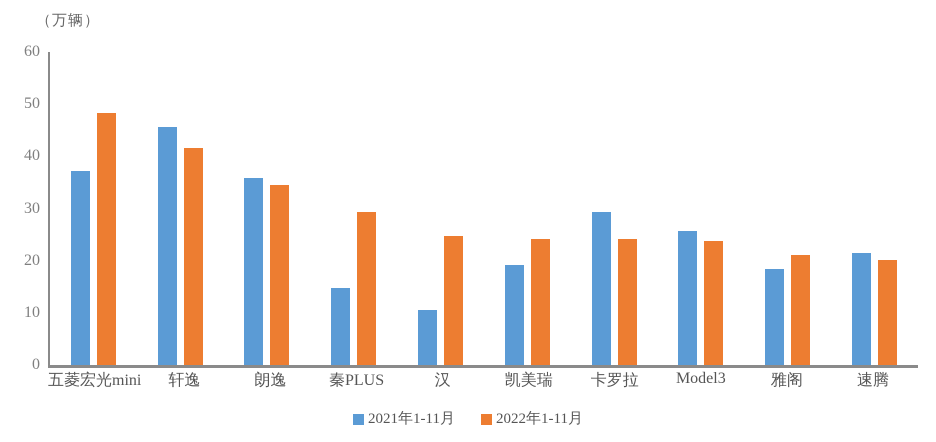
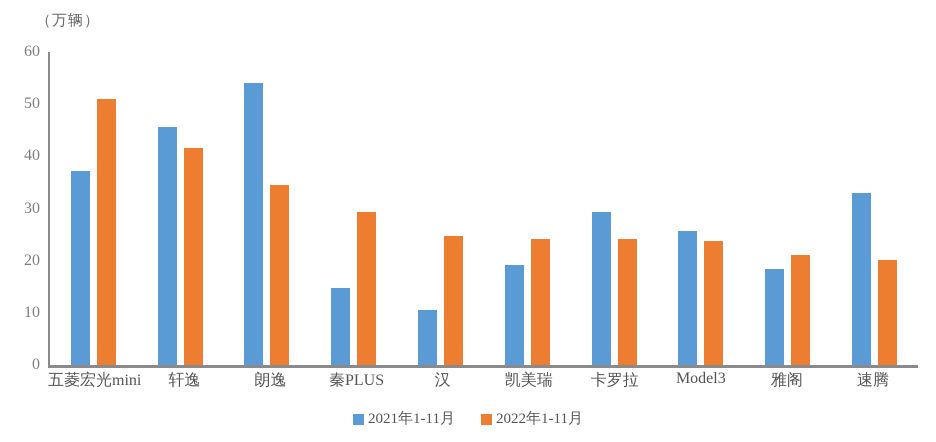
2022年1-11月/五菱宏光mini: 48 -> 51
2021年1-11月/朗逸: 36 -> 54
2021年1-11月/速腾: 21 -> 33
